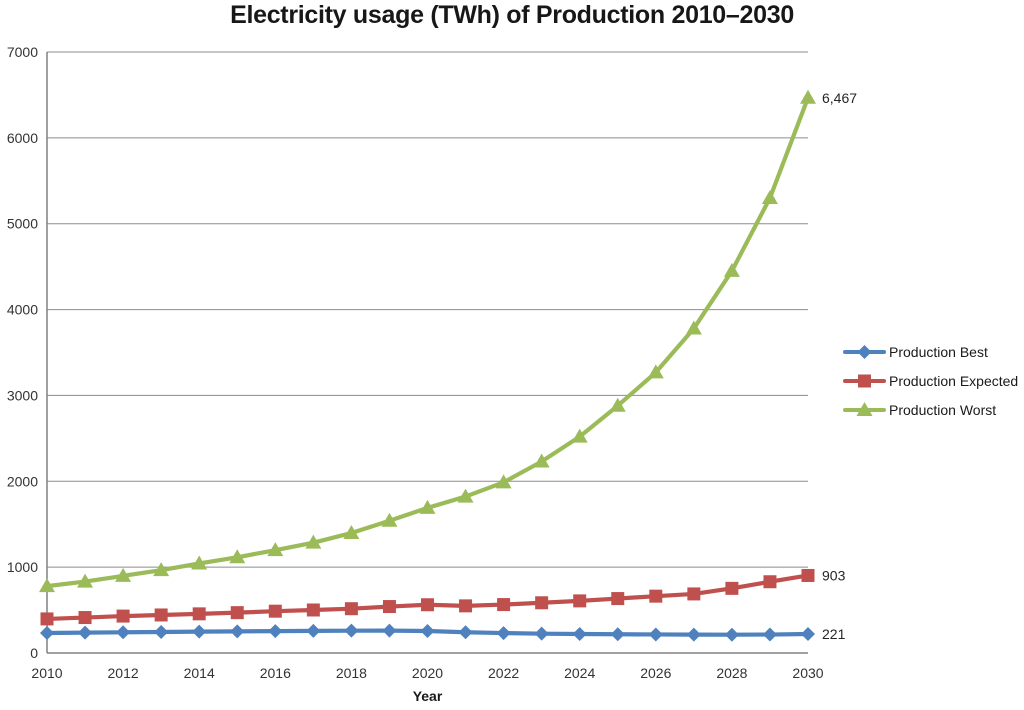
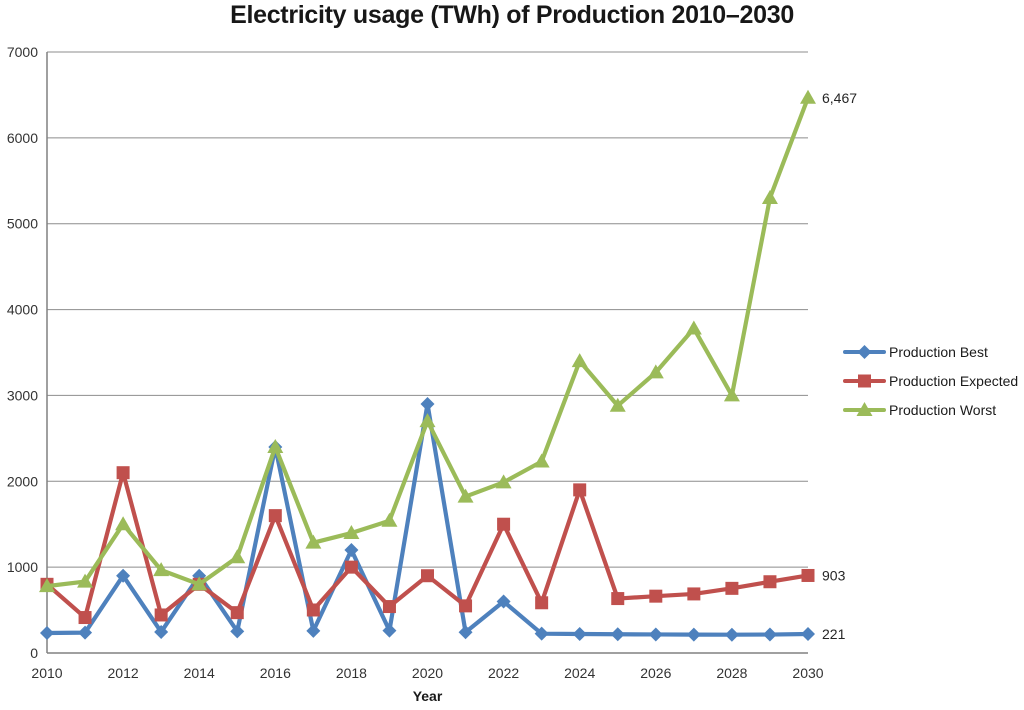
Production Expected/2010: 400 -> 800
Production Best/2012: 200 -> 900
Production Expected/2012: 400 -> 2100
Production Worst/2012: 900 -> 1500
Production Best/2014: 200 -> 900
Production Expected/2014: 500 -> 800
Production Worst/2014: 1000 -> 800
Production Best/2016: 300 -> 2400
Production Expected/2016: 500 -> 1600
Production Worst/2016: 1200 -> 2400
Production Best/2018: 300 -> 1200
Production Expected/2018: 500 -> 1000
Production Best/2020: 300 -> 2900
Production Expected/2020: 600 -> 900
Production Worst/2020: 1700 -> 2700
Production Best/2022: 200 -> 600
Production Expected/2022: 600 -> 1500
Production Expected/2024: 600 -> 1900
Production Worst/2024: 2500 -> 3400
Production Worst/2028: 4400 -> 3000
